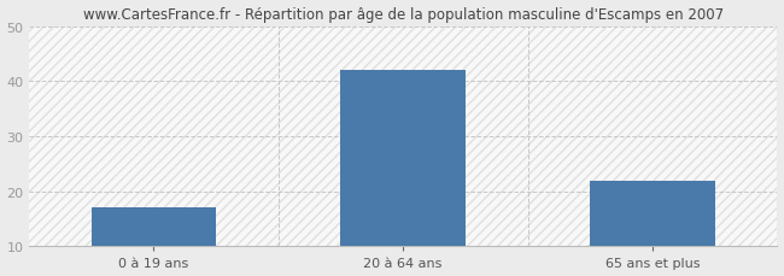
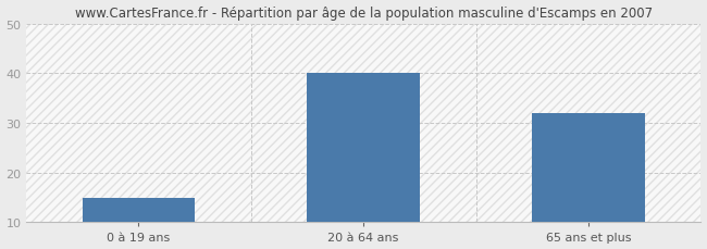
0 à 19 ans: 17 -> 15
20 à 64 ans: 42 -> 40
65 ans et plus: 22 -> 32
